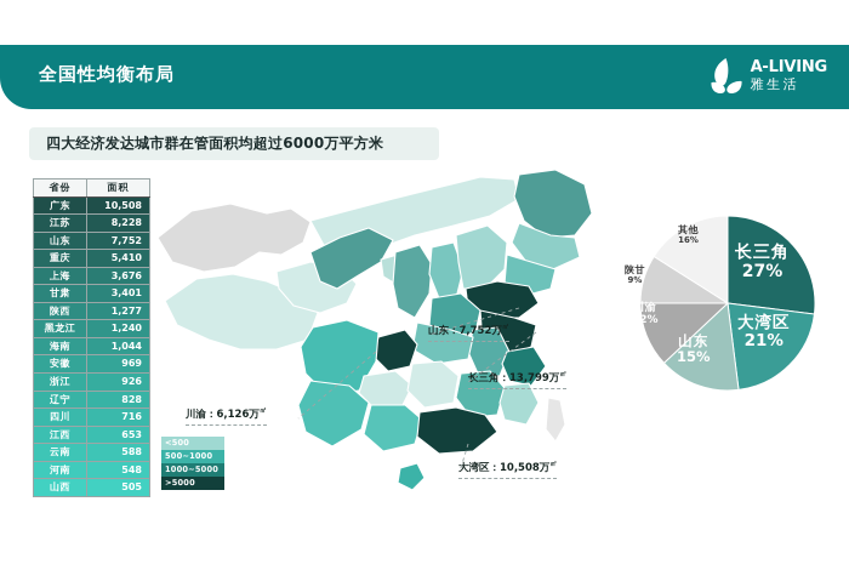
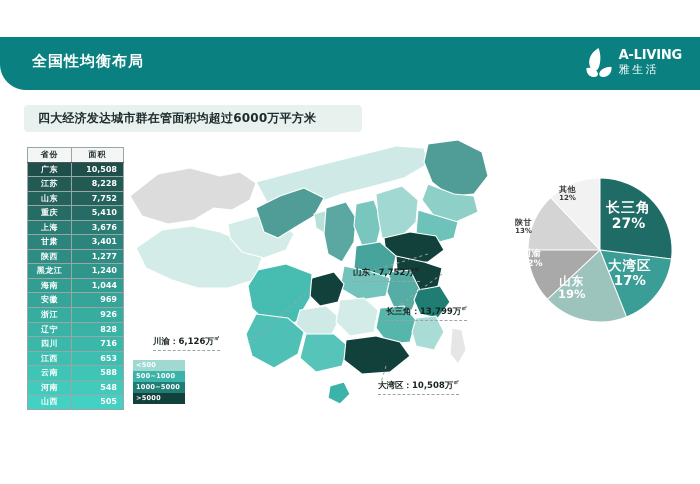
大湾区: 21% -> 17%
山东: 15% -> 19%
陕甘: 9% -> 13%
其他: 16% -> 12%
